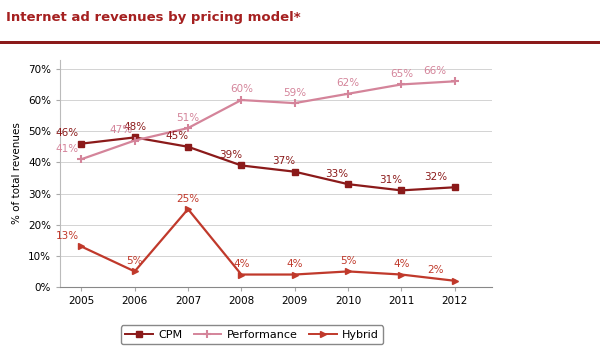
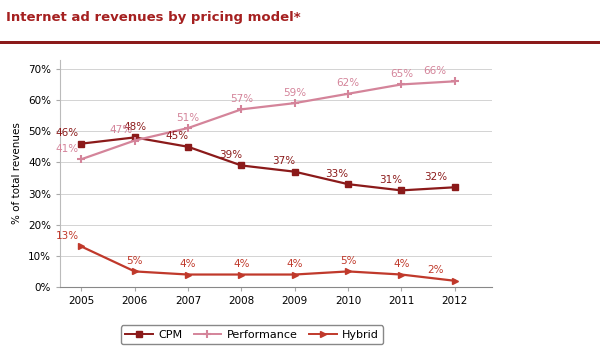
Hybrid/2007: 25% -> 4%
Performance/2008: 60% -> 57%
